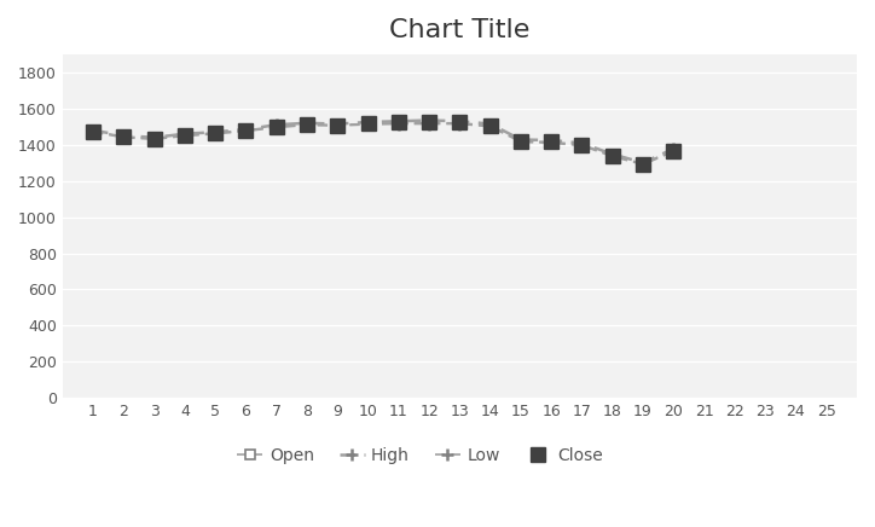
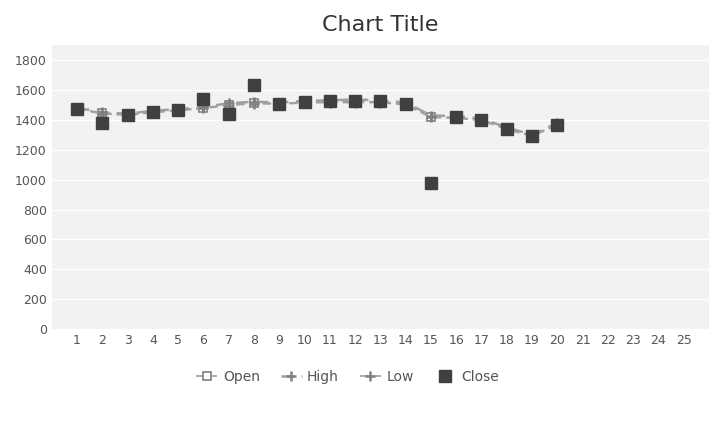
Close/2: 1440 -> 1380
Close/6: 1480 -> 1540
Close/7: 1500 -> 1440
Close/8: 1510 -> 1630
Close/15: 1420 -> 980
